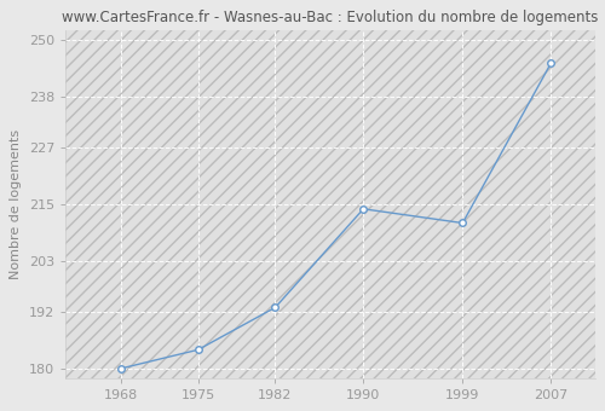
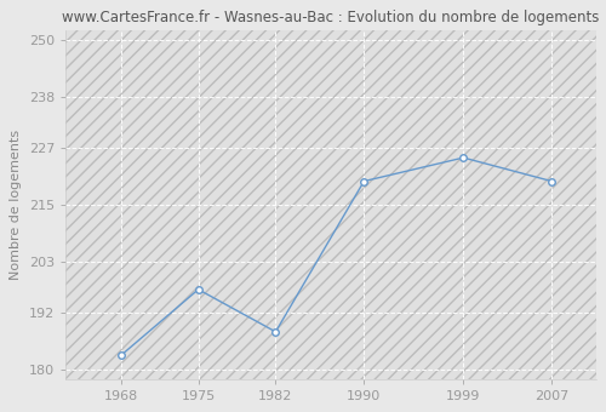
1968: 180 -> 183
1975: 184 -> 197
1982: 193 -> 188
1990: 214 -> 220
1999: 211 -> 225
2007: 245 -> 220
